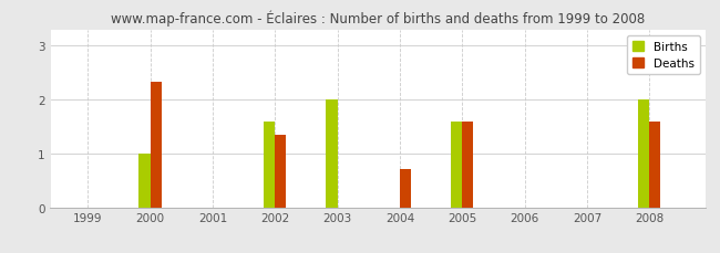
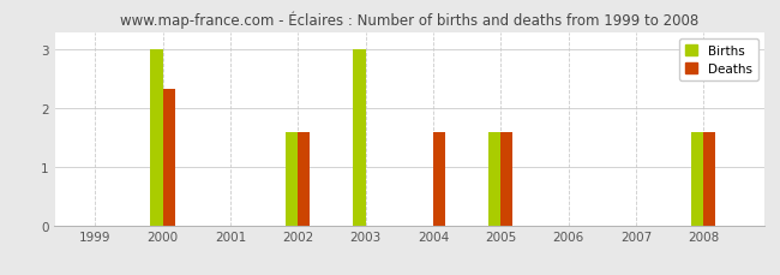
Births/2000: 1.0 -> 3.0
Deaths/2002: 1.35 -> 1.60
Births/2003: 2.0 -> 3.0
Deaths/2004: 0.70 -> 1.60
Births/2008: 2.0 -> 1.6
